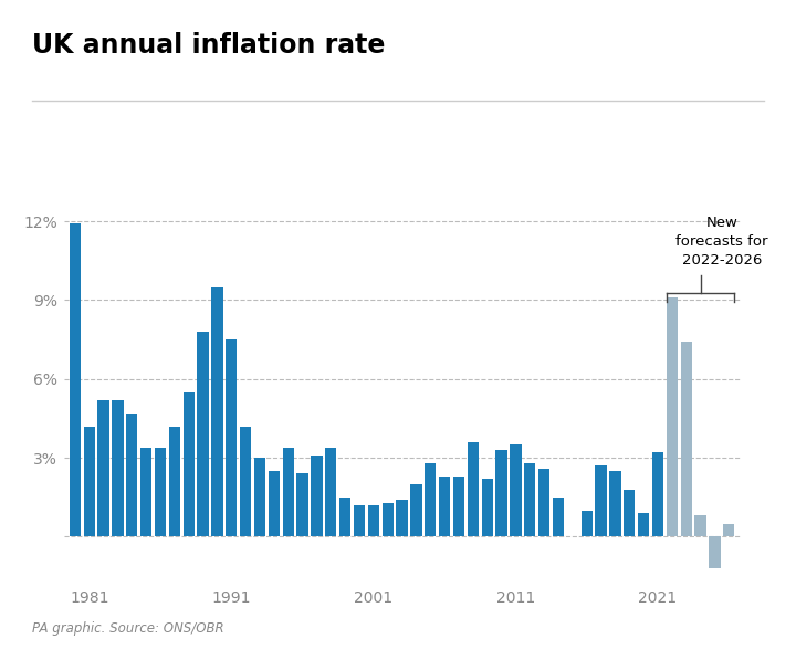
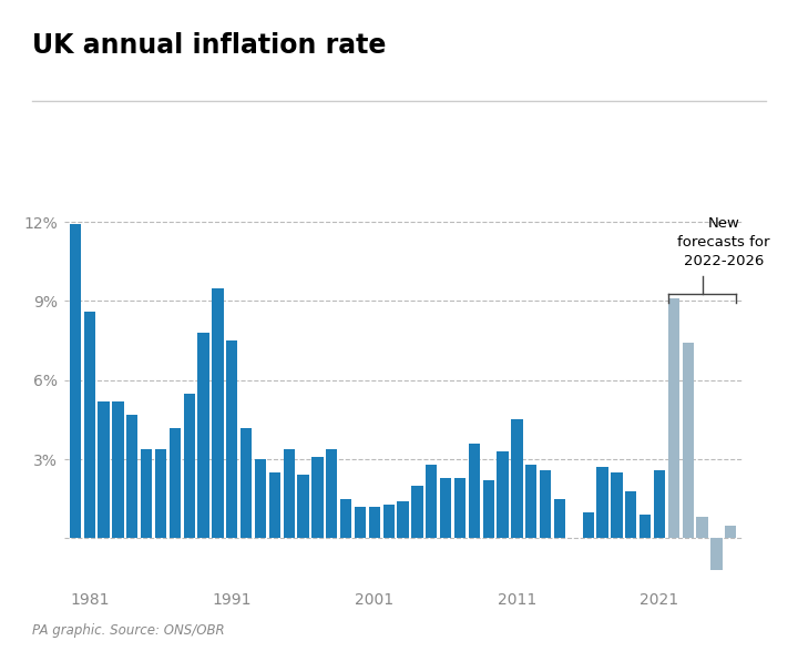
1981: 4.2% -> 8.6%
2011: 3.5% -> 4.5%
2021: 3.2% -> 2.6%
